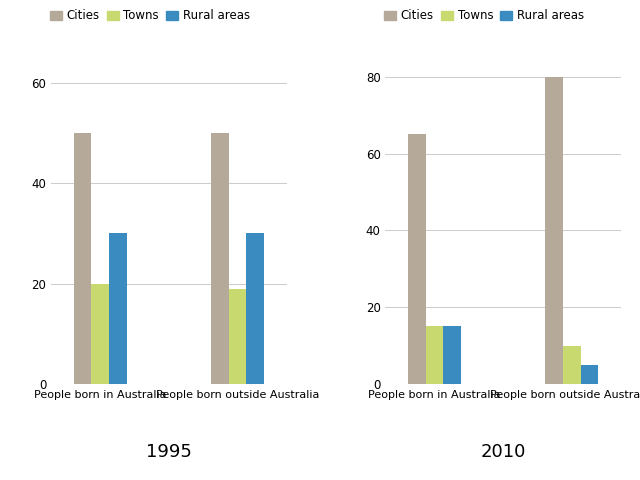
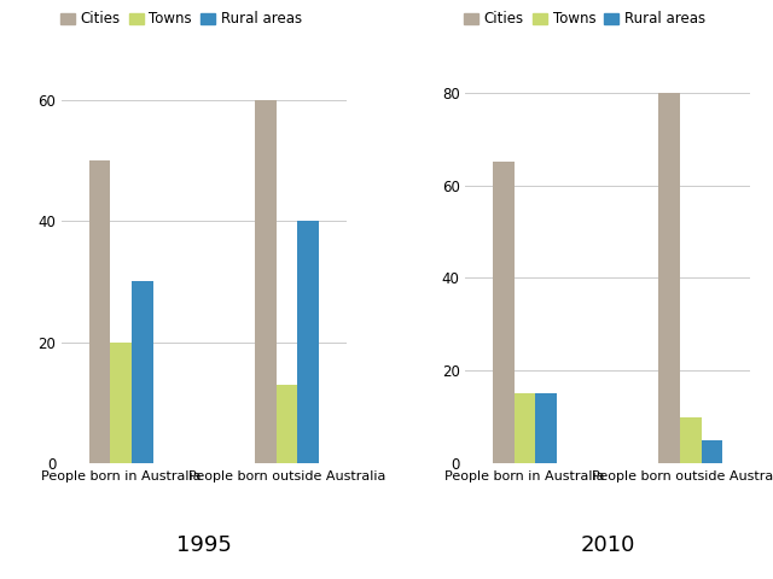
Cities/People born outside Australia: 50 -> 60
Towns/People born outside Australia: 19 -> 13
Rural areas/People born outside Australia: 30 -> 40
